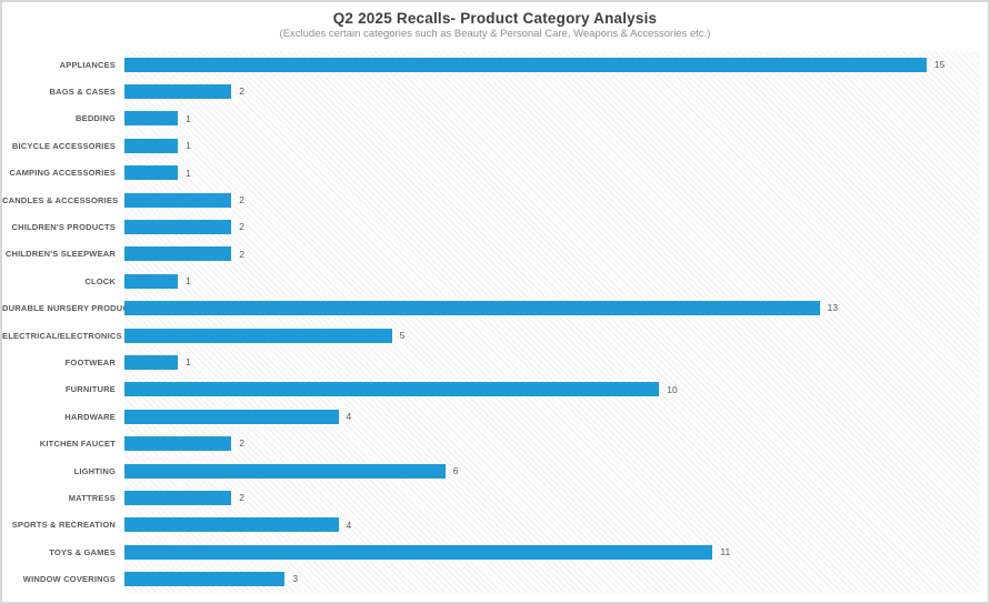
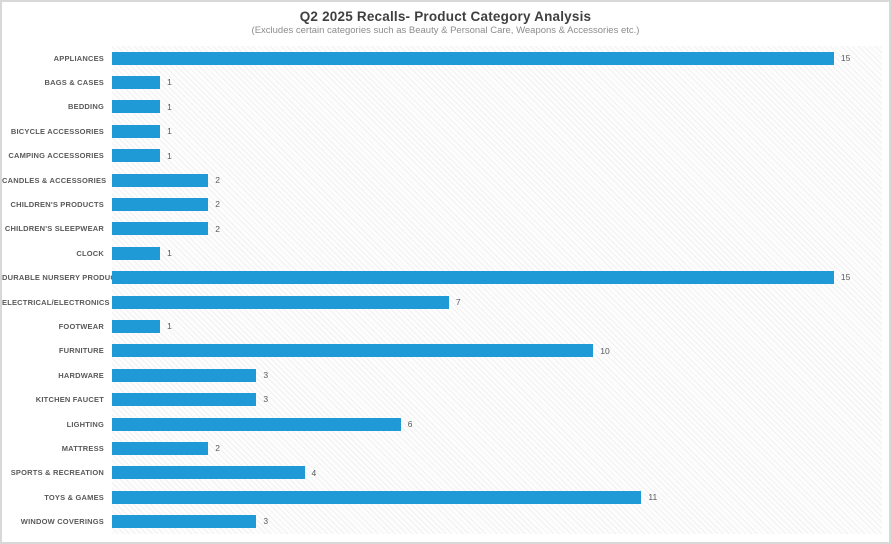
BAGS & CASES: 2 -> 1
DURABLE NURSERY PRODUCT: 13 -> 15
ELECTRICAL/ELECTRONICS: 5 -> 7
HARDWARE: 4 -> 3
KITCHEN FAUCET: 2 -> 3
